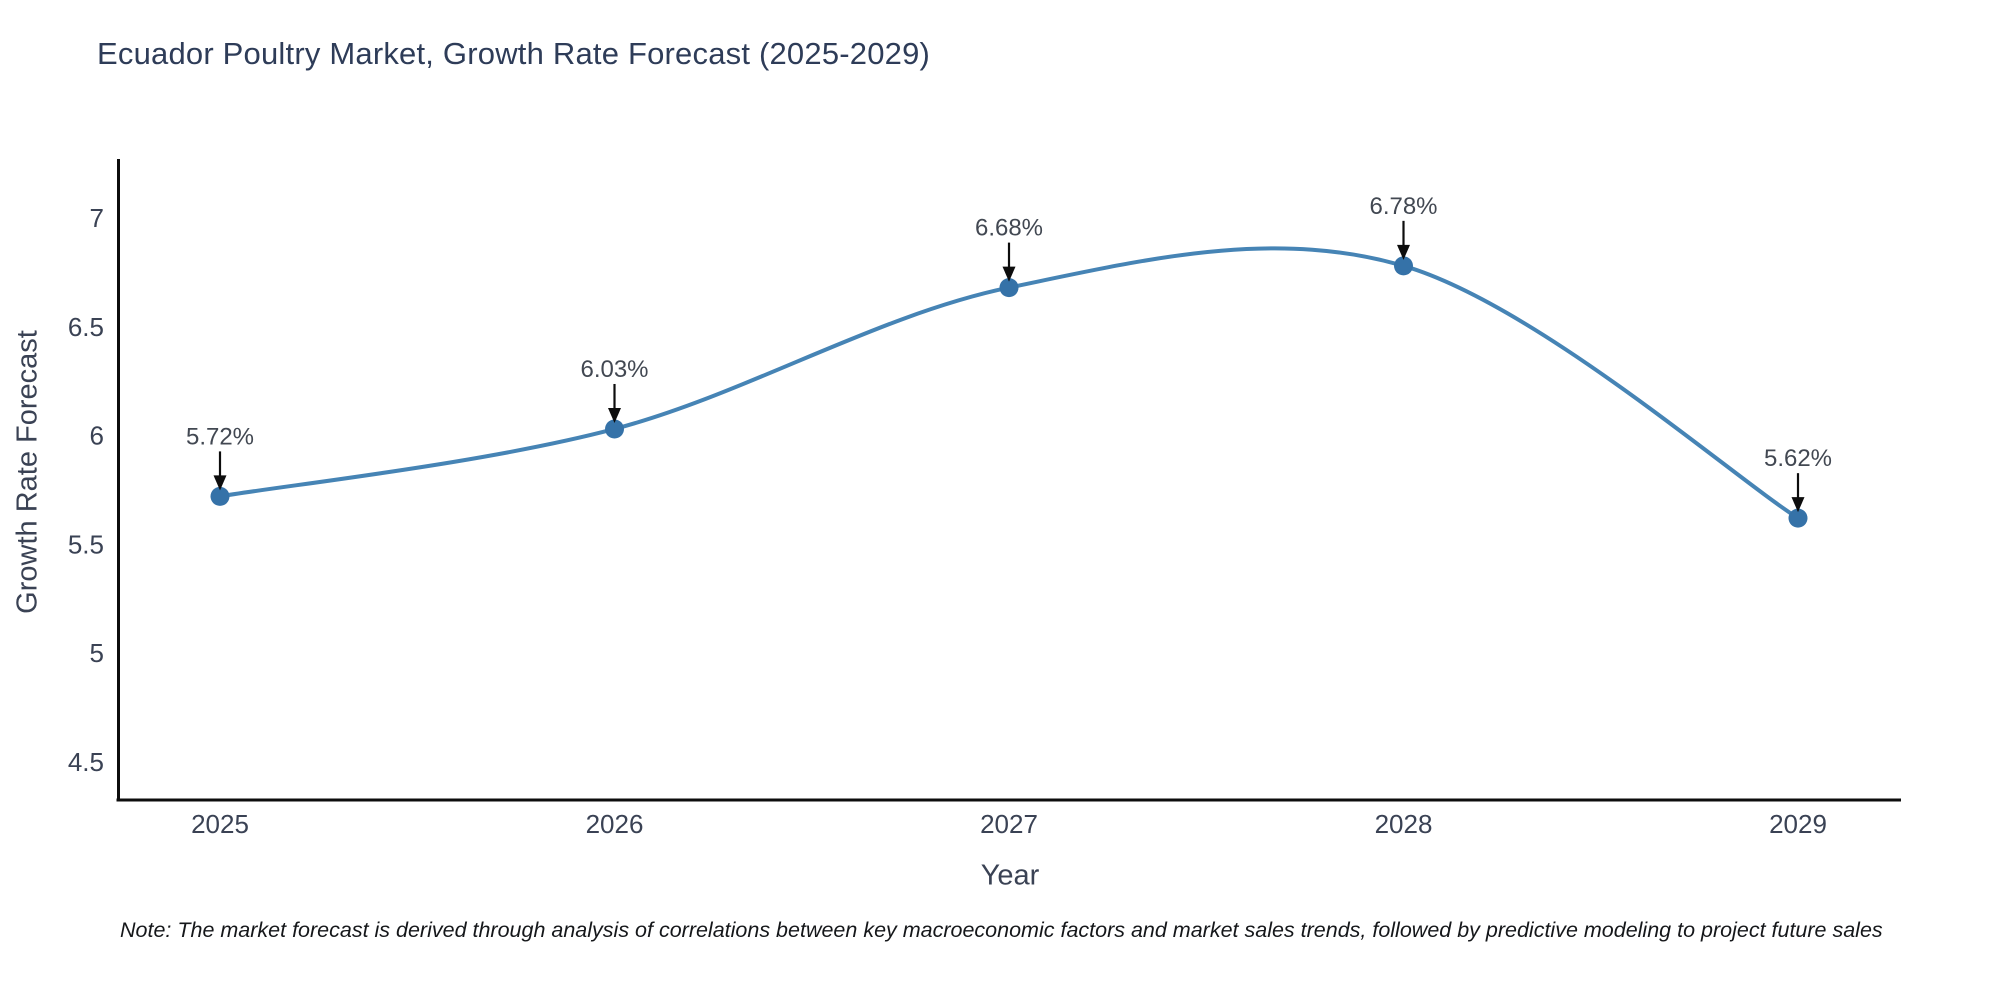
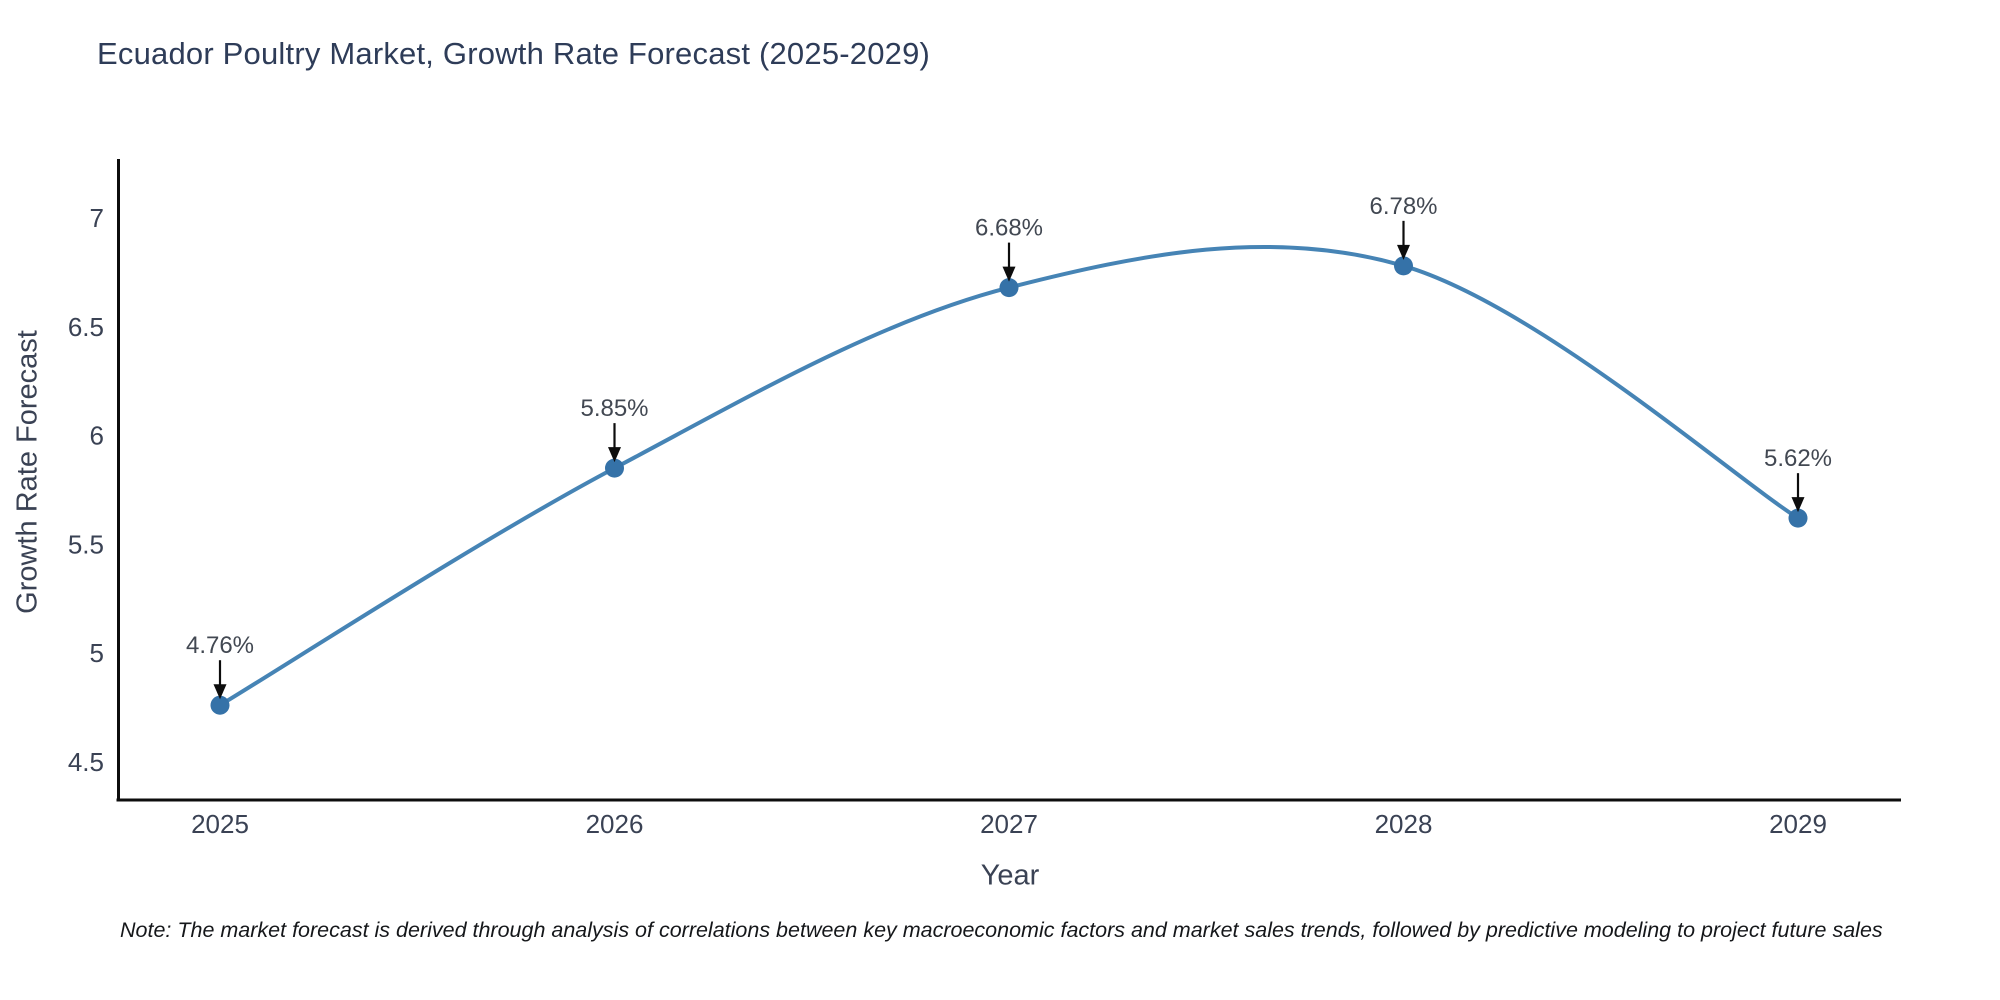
2025: 5.72% -> 4.76%
2026: 6.03% -> 5.85%
